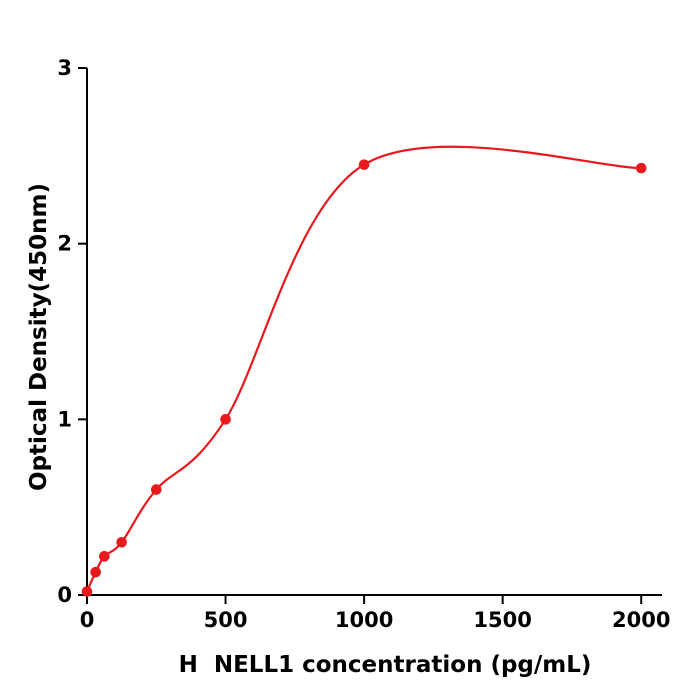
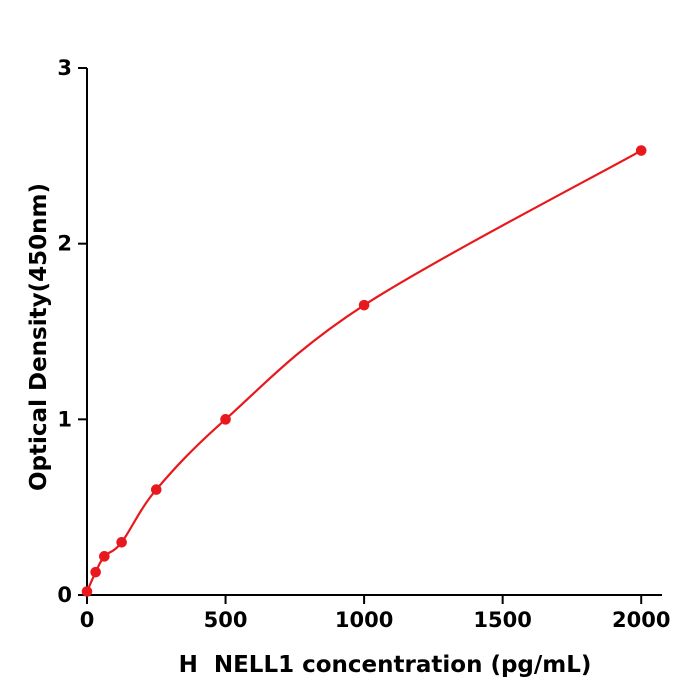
1000: 2.45 -> 1.65
2000: 2.43 -> 2.53
